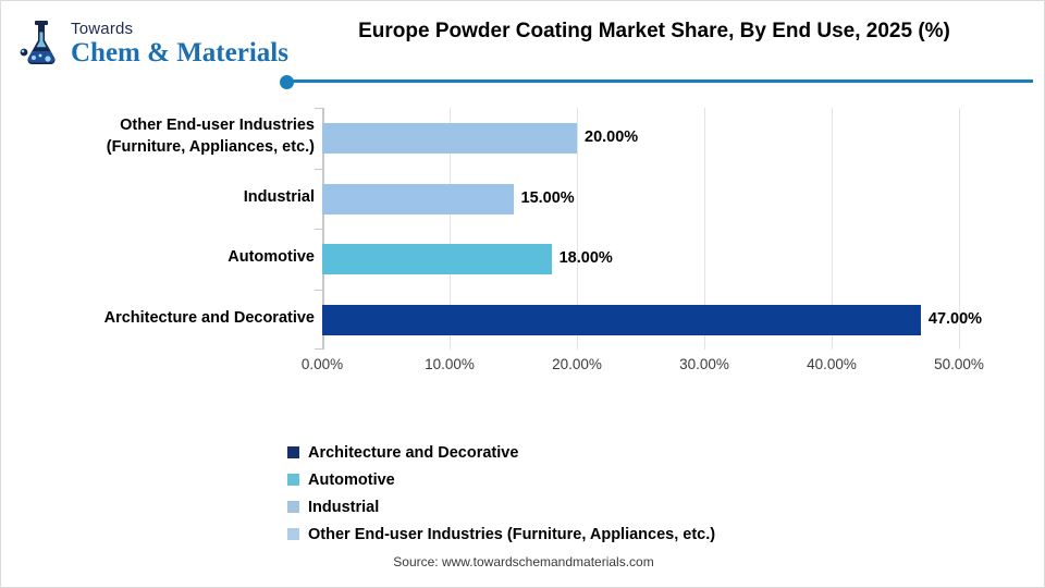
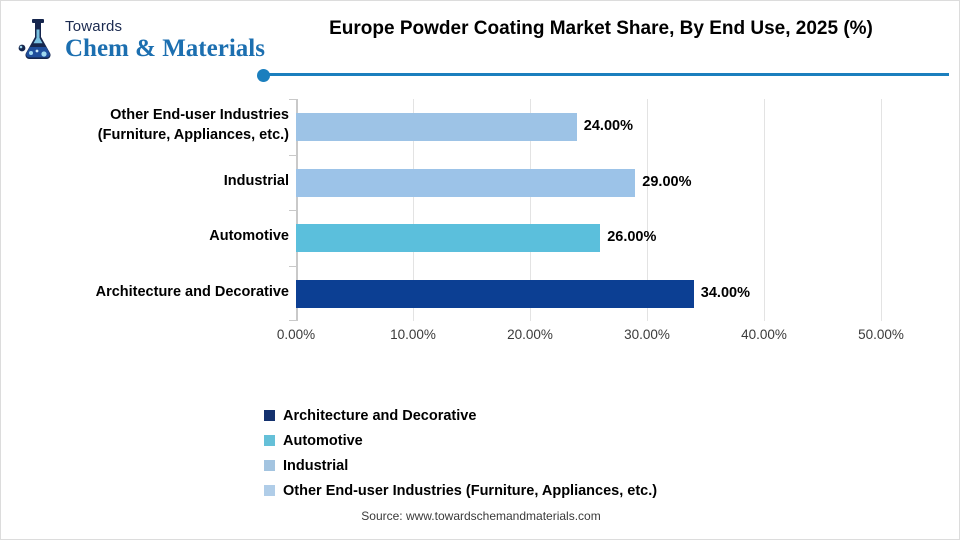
Other End-user Industries (Furniture, Appliances, etc.): 20.00% -> 24.00%
Industrial: 15.00% -> 29.00%
Automotive: 18.00% -> 26.00%
Architecture and Decorative: 47.00% -> 34.00%
